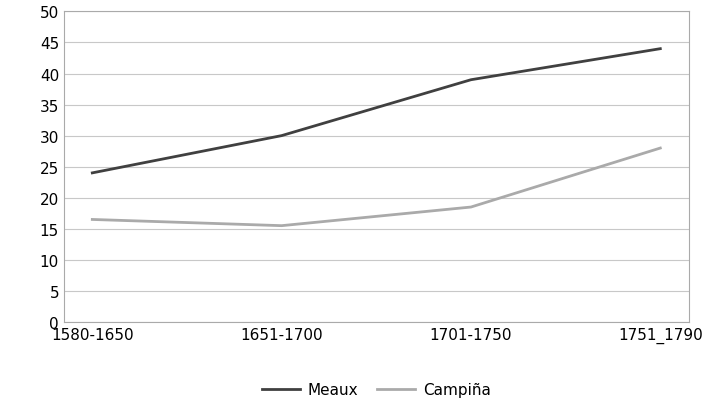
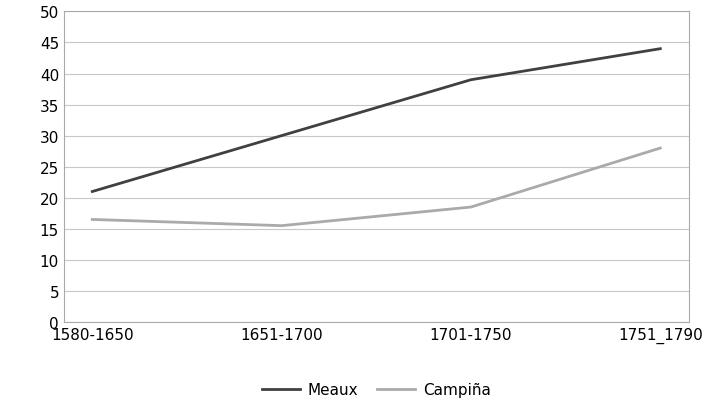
Meaux/1580-1650: 24 -> 21
